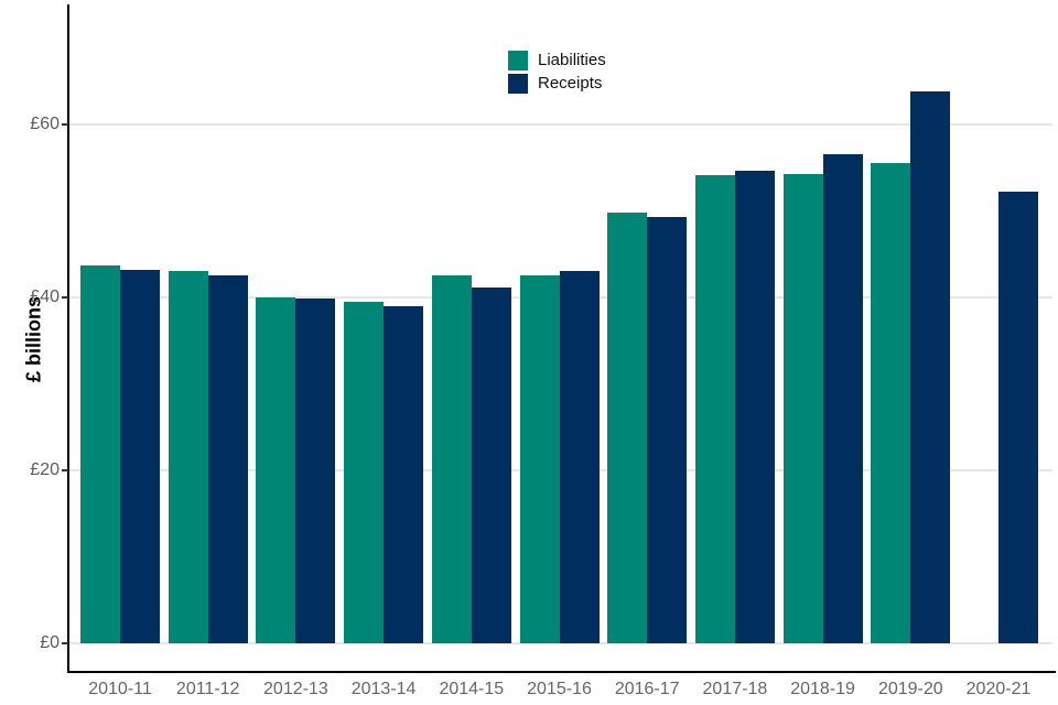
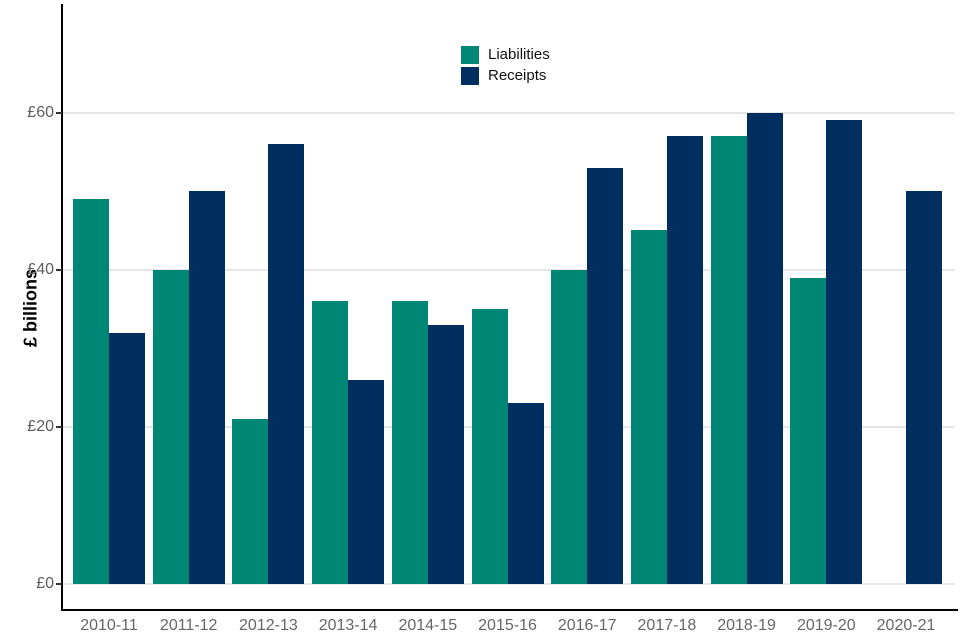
Liabilities/2010-11: £44 -> £49
Receipts/2010-11: £43 -> £32
Liabilities/2011-12: £43 -> £40
Receipts/2011-12: £42 -> £50
Liabilities/2012-13: £40 -> £21
Receipts/2012-13: £40 -> £56
Liabilities/2013-14: £40 -> £36
Receipts/2013-14: £39 -> £26
Liabilities/2014-15: £42 -> £36
Receipts/2014-15: £41 -> £33
Liabilities/2015-16: £42 -> £35
Receipts/2015-16: £43 -> £23
Liabilities/2016-17: £50 -> £40
Receipts/2016-17: £49 -> £53
Liabilities/2017-18: £54 -> £45
Receipts/2017-18: £55 -> £57
Liabilities/2018-19: £54 -> £57
Receipts/2018-19: £56 -> £60
Liabilities/2019-20: £56 -> £39
Receipts/2019-20: £64 -> £59
Receipts/2020-21: £52 -> £50
